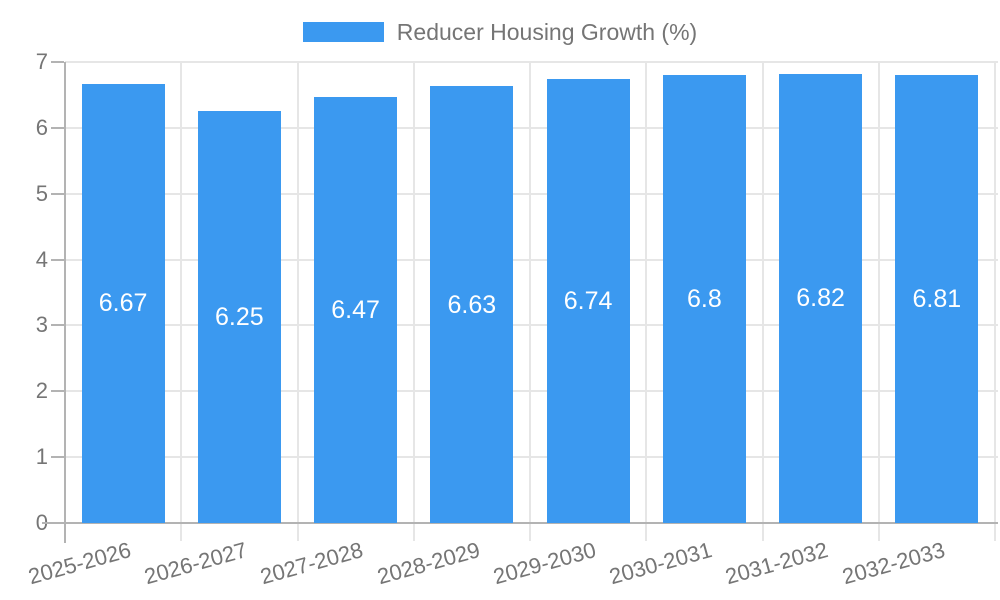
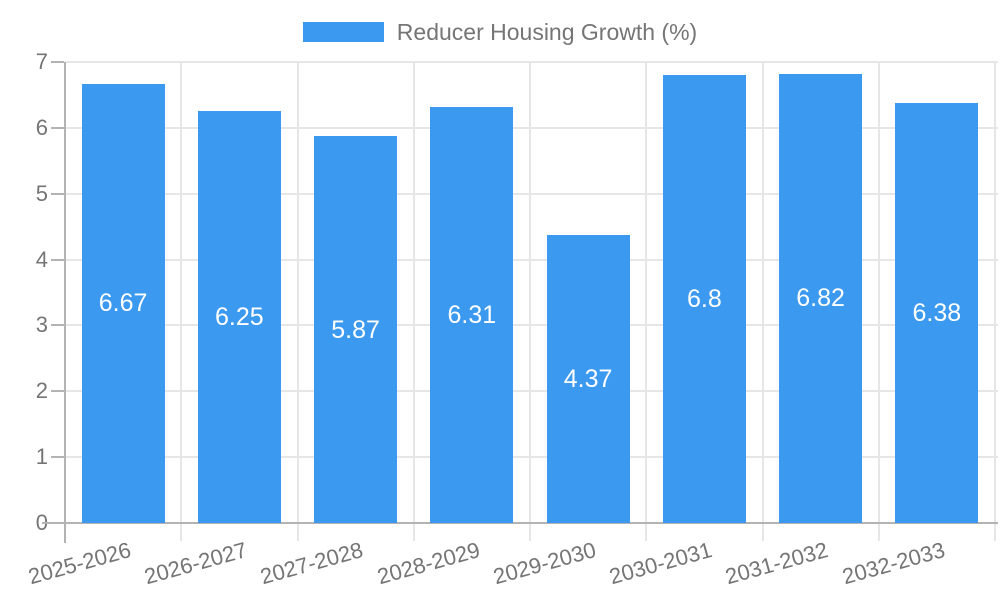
2027-2028: 6.47 -> 5.87
2028-2029: 6.63 -> 6.31
2029-2030: 6.74 -> 4.37
2032-2033: 6.81 -> 6.38
